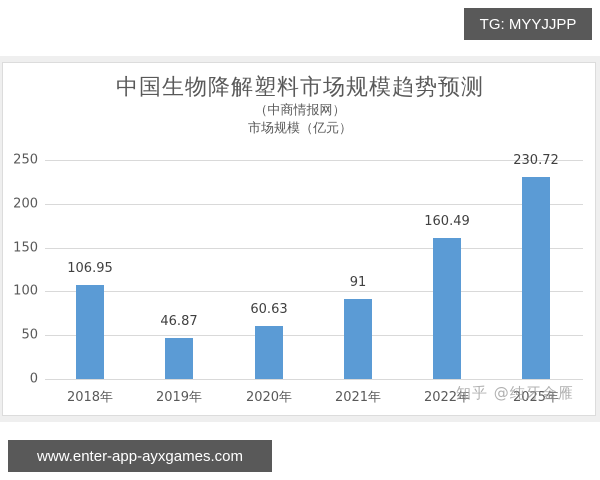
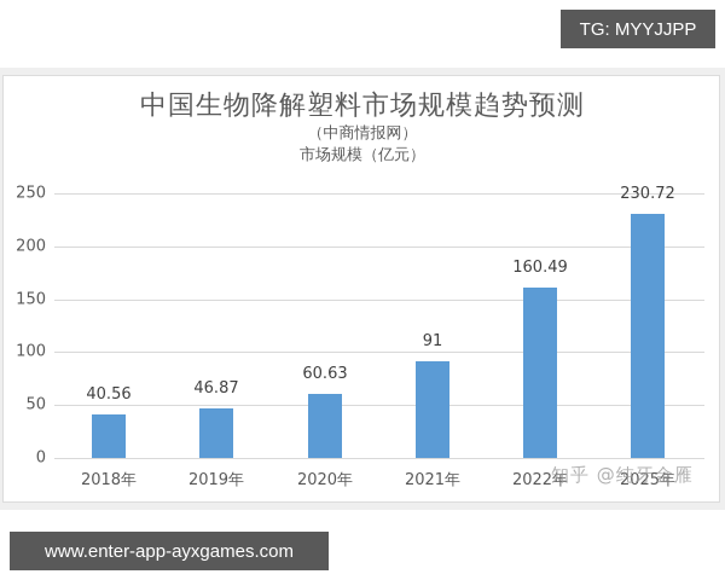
2018年: 106.95 -> 40.56
